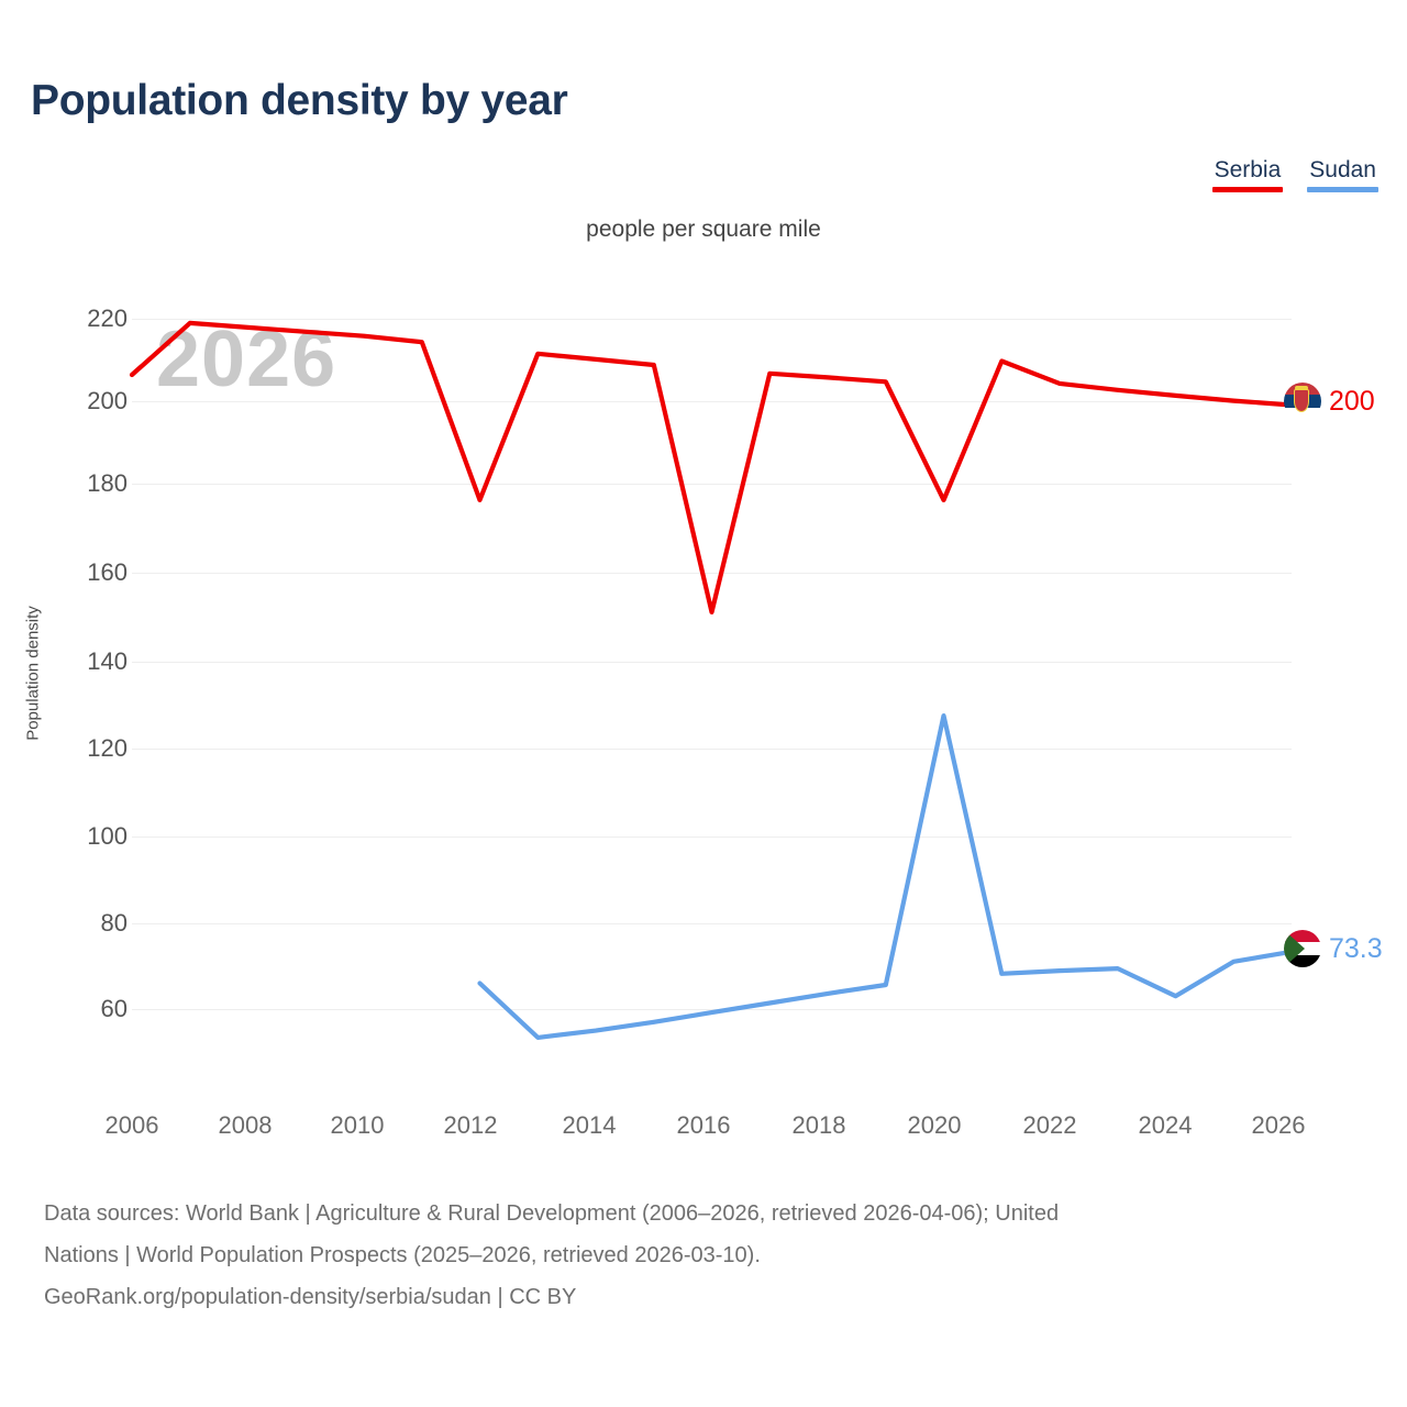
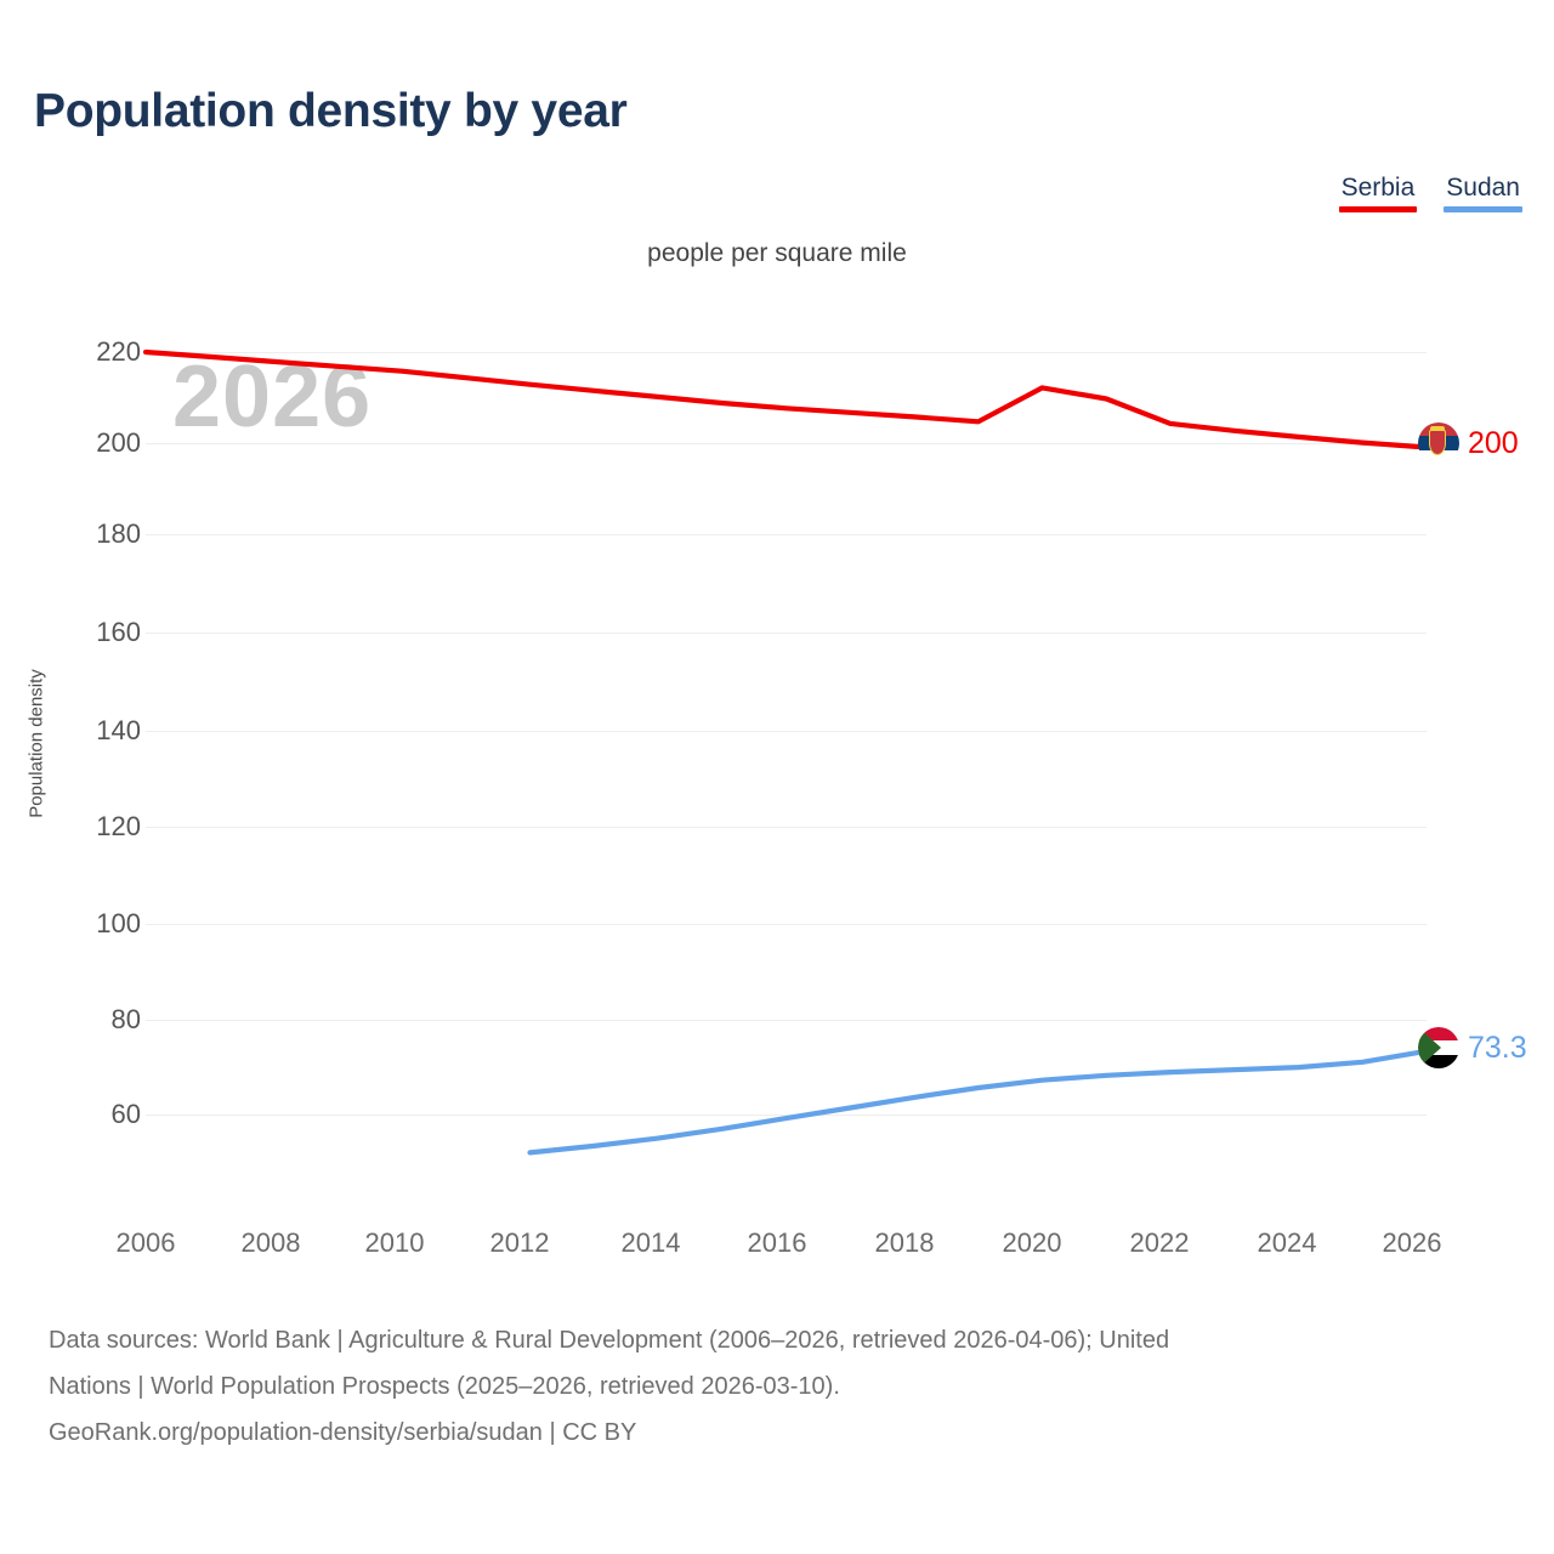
Serbia/2006: 207 -> 220
Serbia/2012: 178 -> 213
Sudan/2012: 66 -> 52
Serbia/2016: 152 -> 208
Serbia/2020: 178 -> 212
Sudan/2020: 128 -> 67
Sudan/2024: 63 -> 70
